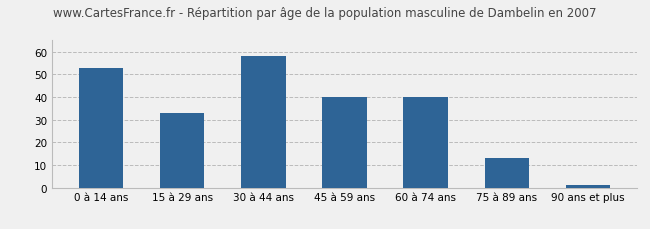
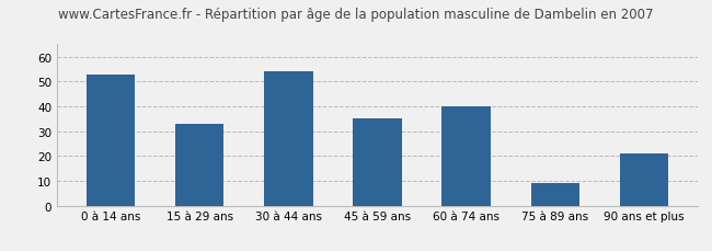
30 à 44 ans: 58 -> 54
45 à 59 ans: 40 -> 35
75 à 89 ans: 13 -> 9
90 ans et plus: 1 -> 21
